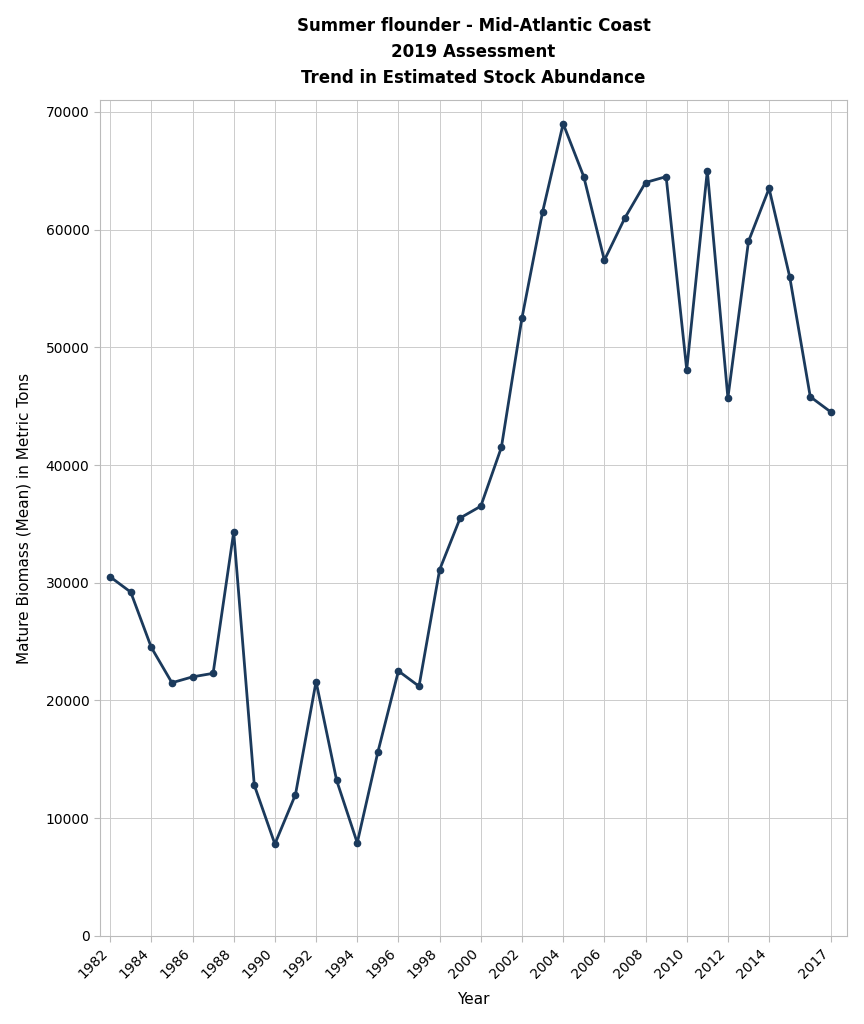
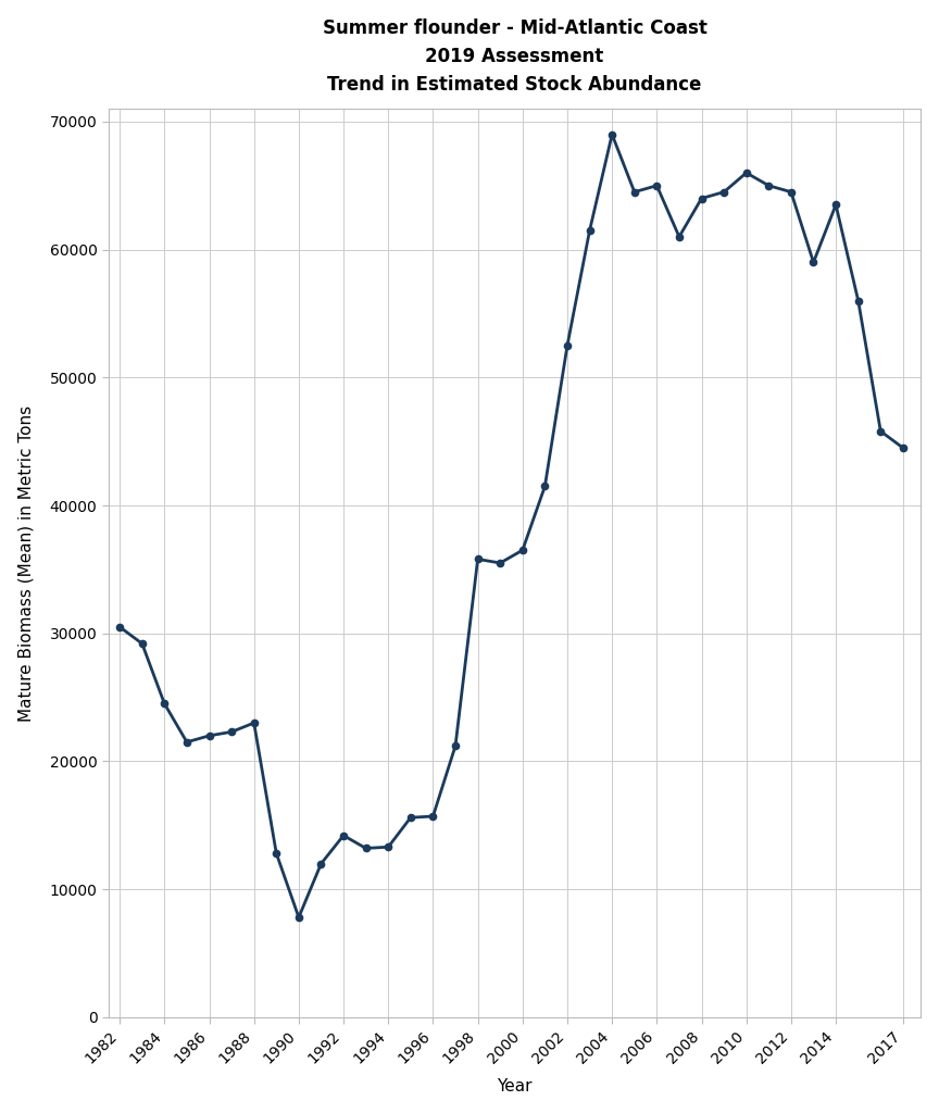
1988: 34300 -> 23000
1992: 21600 -> 14200
1994: 7900 -> 13300
1996: 22500 -> 15700
1998: 31100 -> 35800
2006: 57400 -> 65000
2010: 48100 -> 66000
2012: 45700 -> 64500
